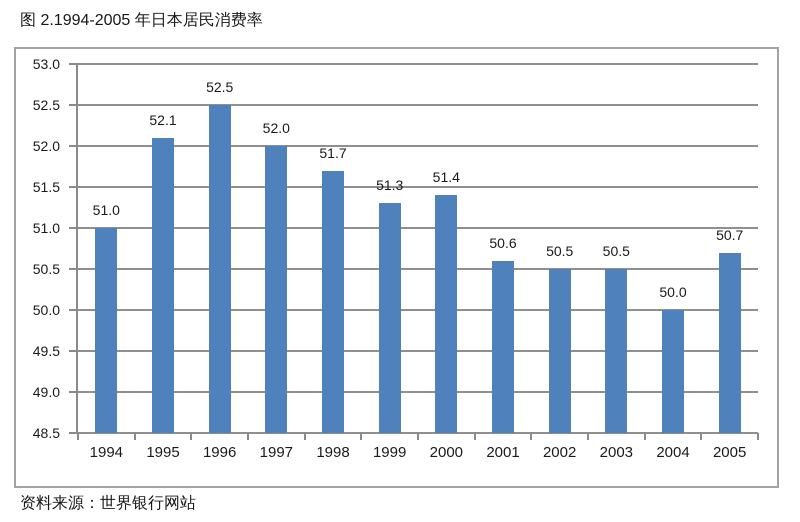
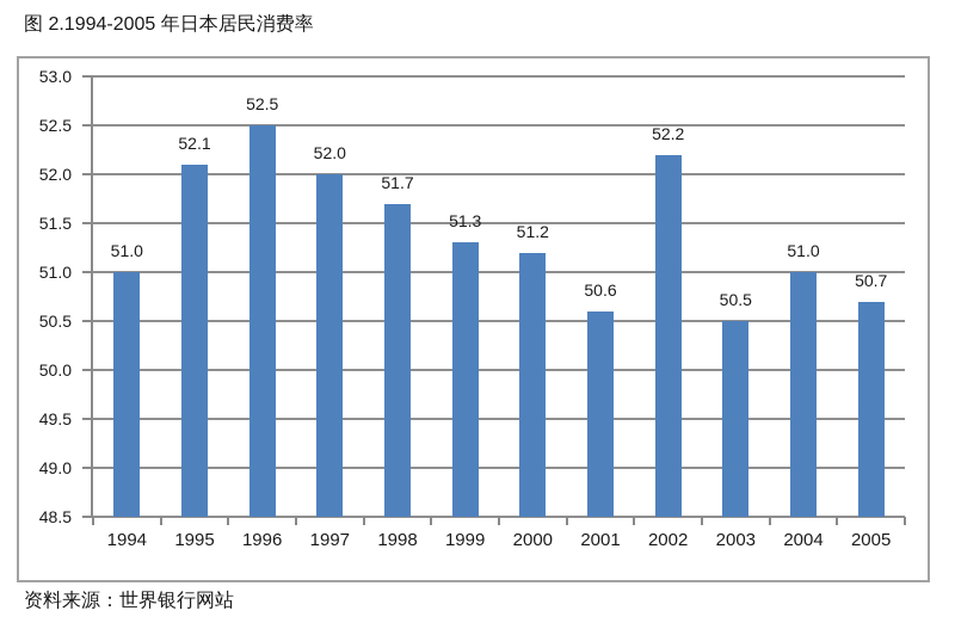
2000: 51.4 -> 51.2
2002: 50.5 -> 52.2
2004: 50.0 -> 51.0
